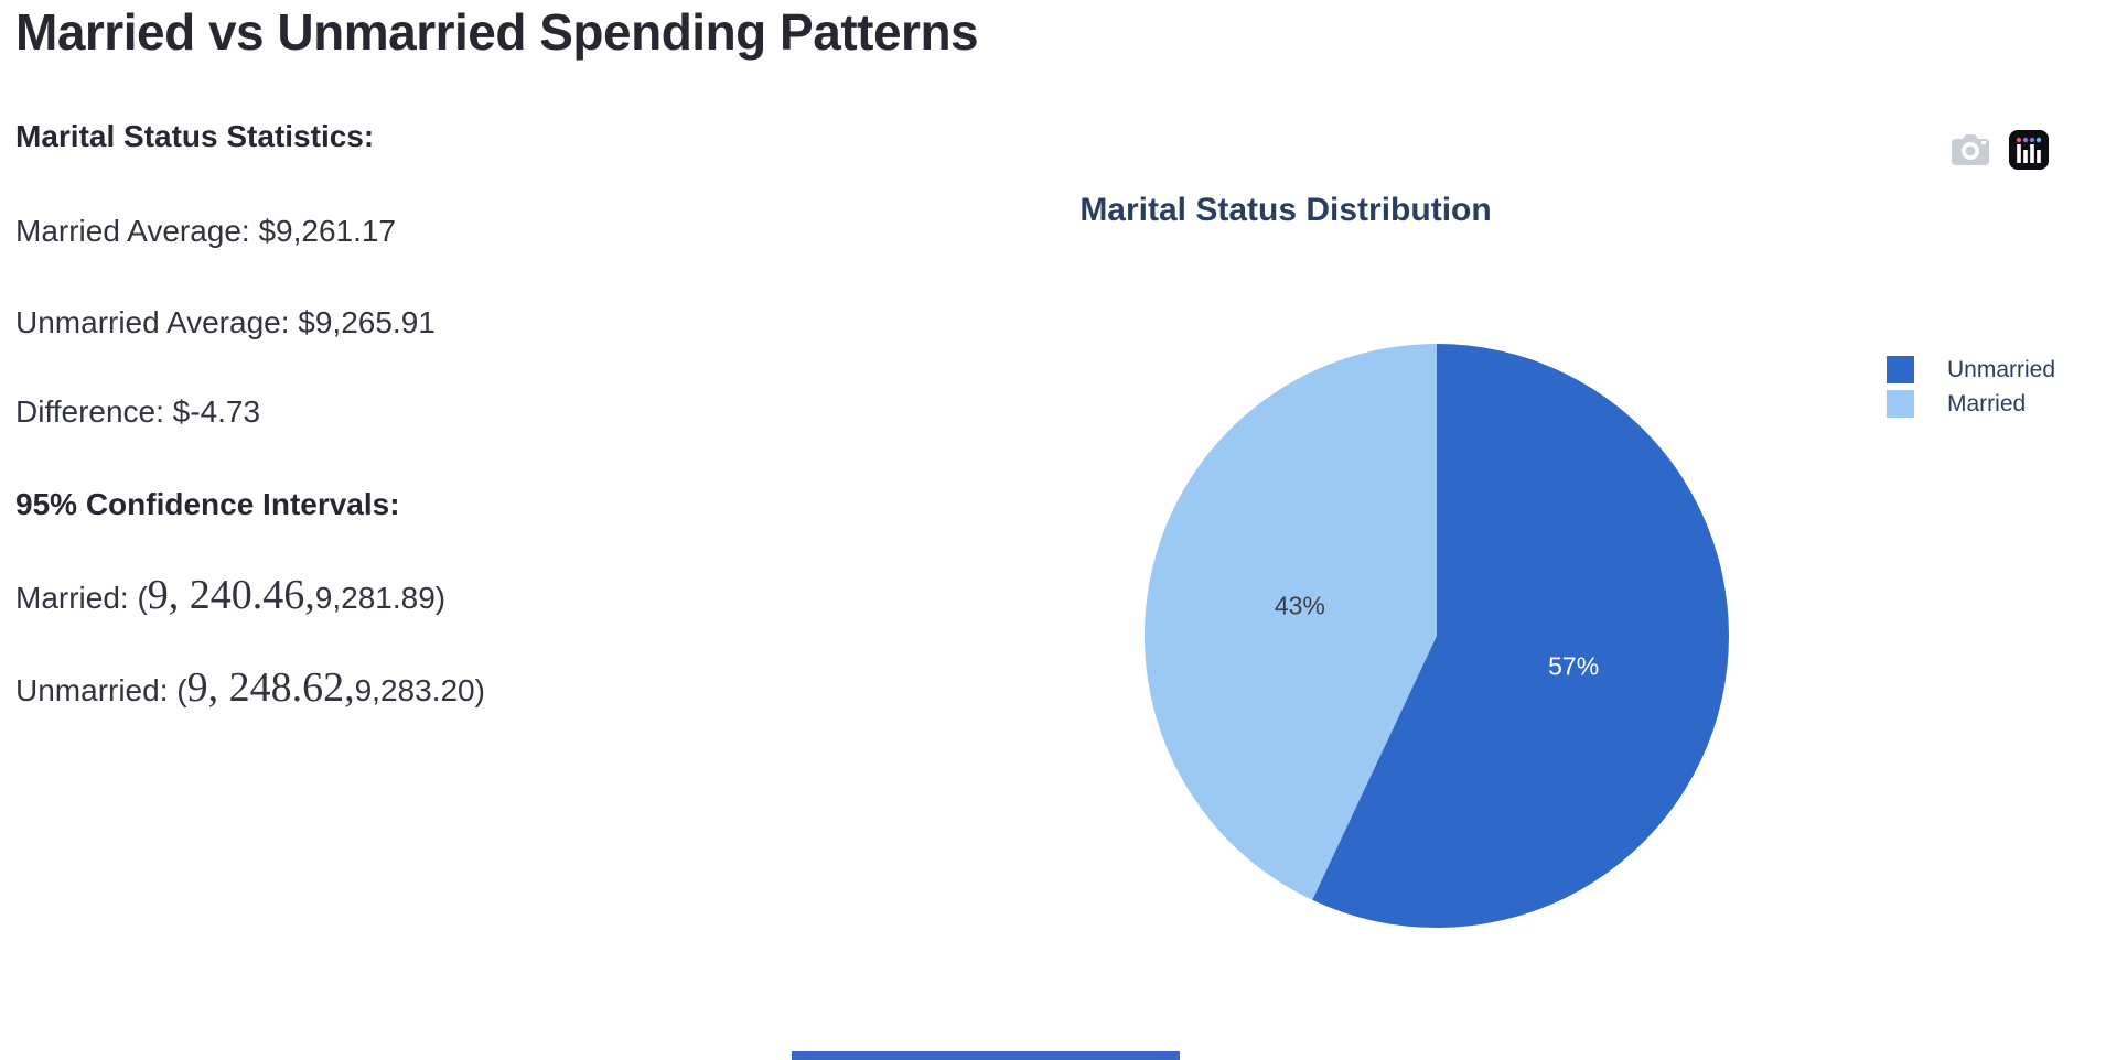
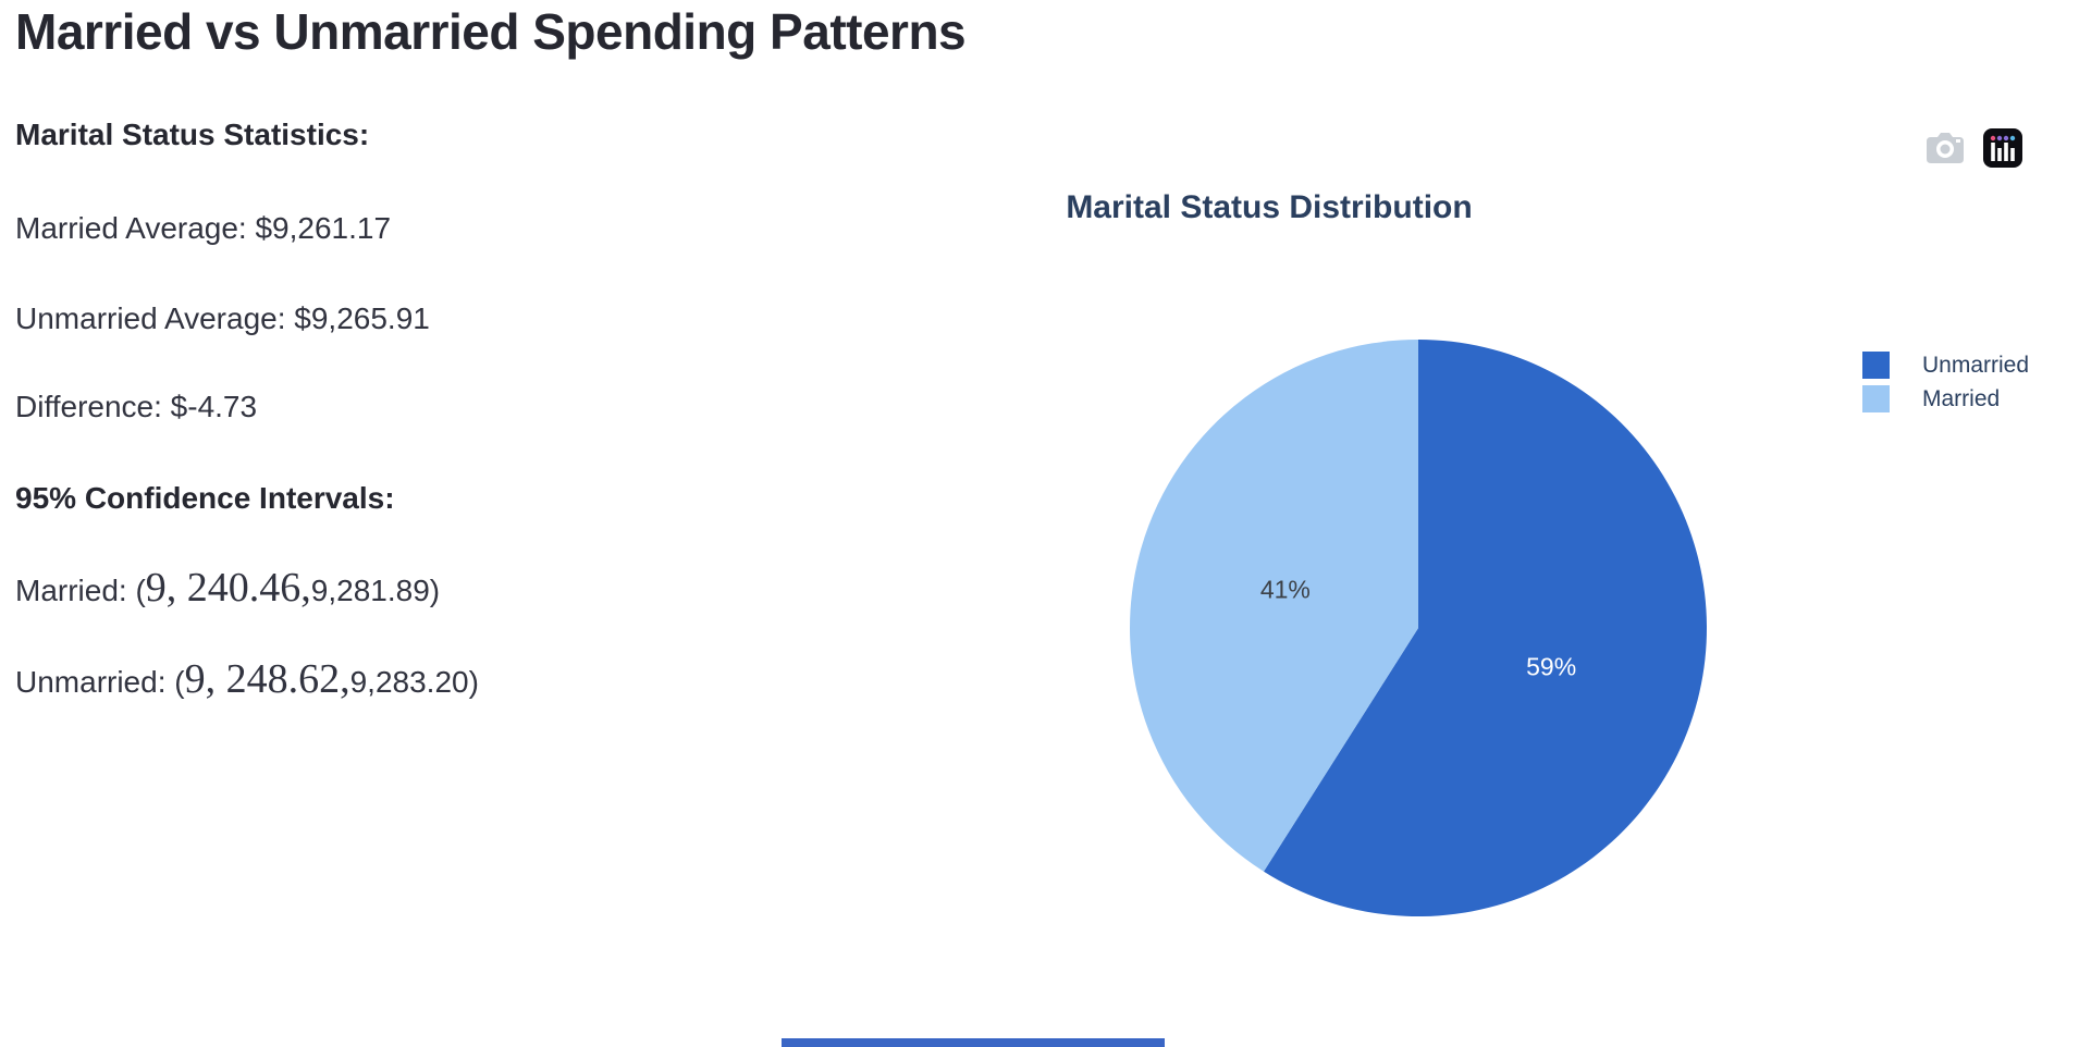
Unmarried: 57% -> 59%
Married: 43% -> 41%
